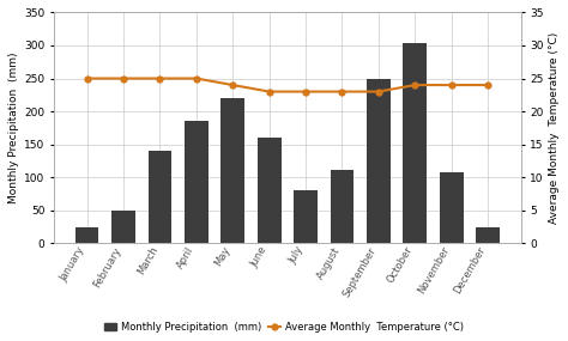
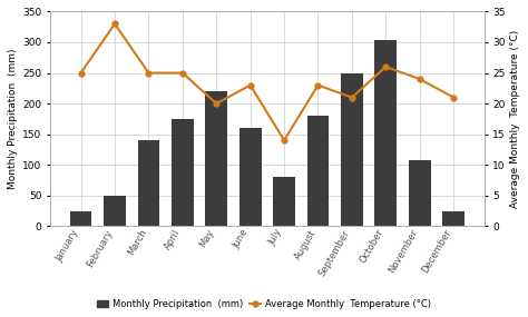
Average Monthly Temperature (°C)/February: 25 -> 33
Monthly Precipitation (mm)/April: 185 -> 174
Average Monthly Temperature (°C)/May: 24 -> 20
Average Monthly Temperature (°C)/July: 23 -> 14
Monthly Precipitation (mm)/August: 112 -> 180
Average Monthly Temperature (°C)/September: 23 -> 21
Average Monthly Temperature (°C)/October: 24 -> 26
Average Monthly Temperature (°C)/December: 24 -> 21
